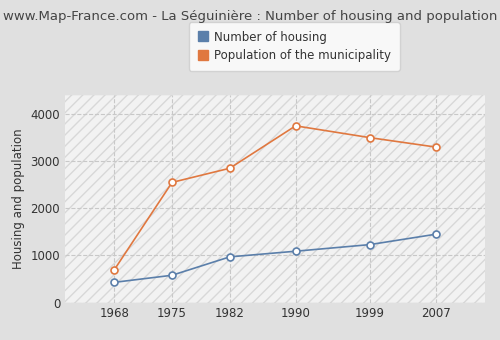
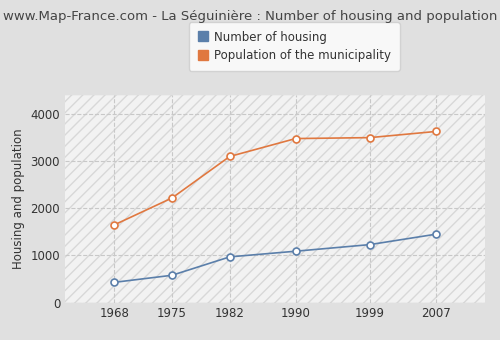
Population of the municipality/1968: 700 -> 1650
Population of the municipality/1975: 2550 -> 2220
Population of the municipality/1982: 2850 -> 3100
Population of the municipality/1990: 3750 -> 3480
Population of the municipality/2007: 3300 -> 3630
